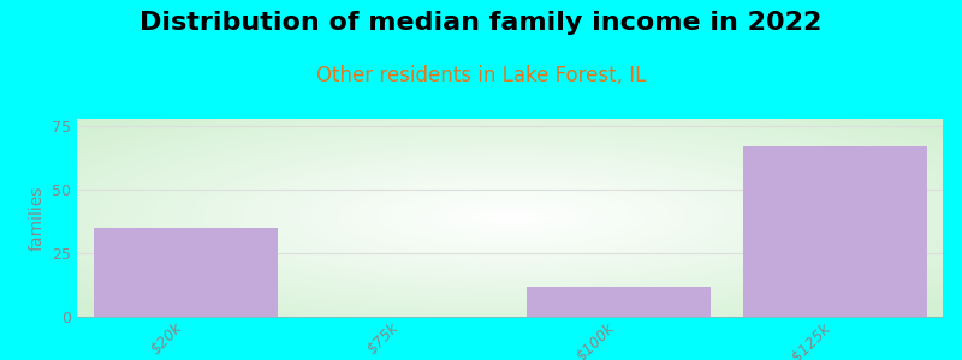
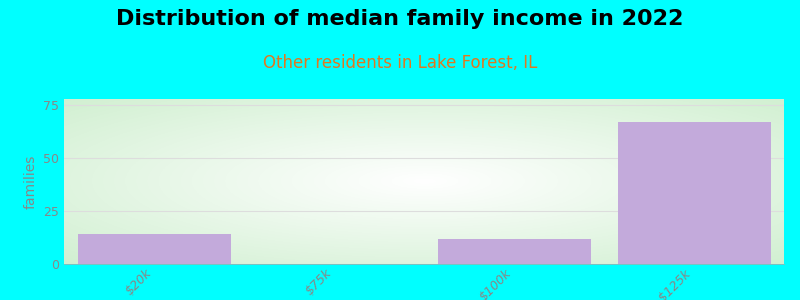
$20k: 35 -> 14
